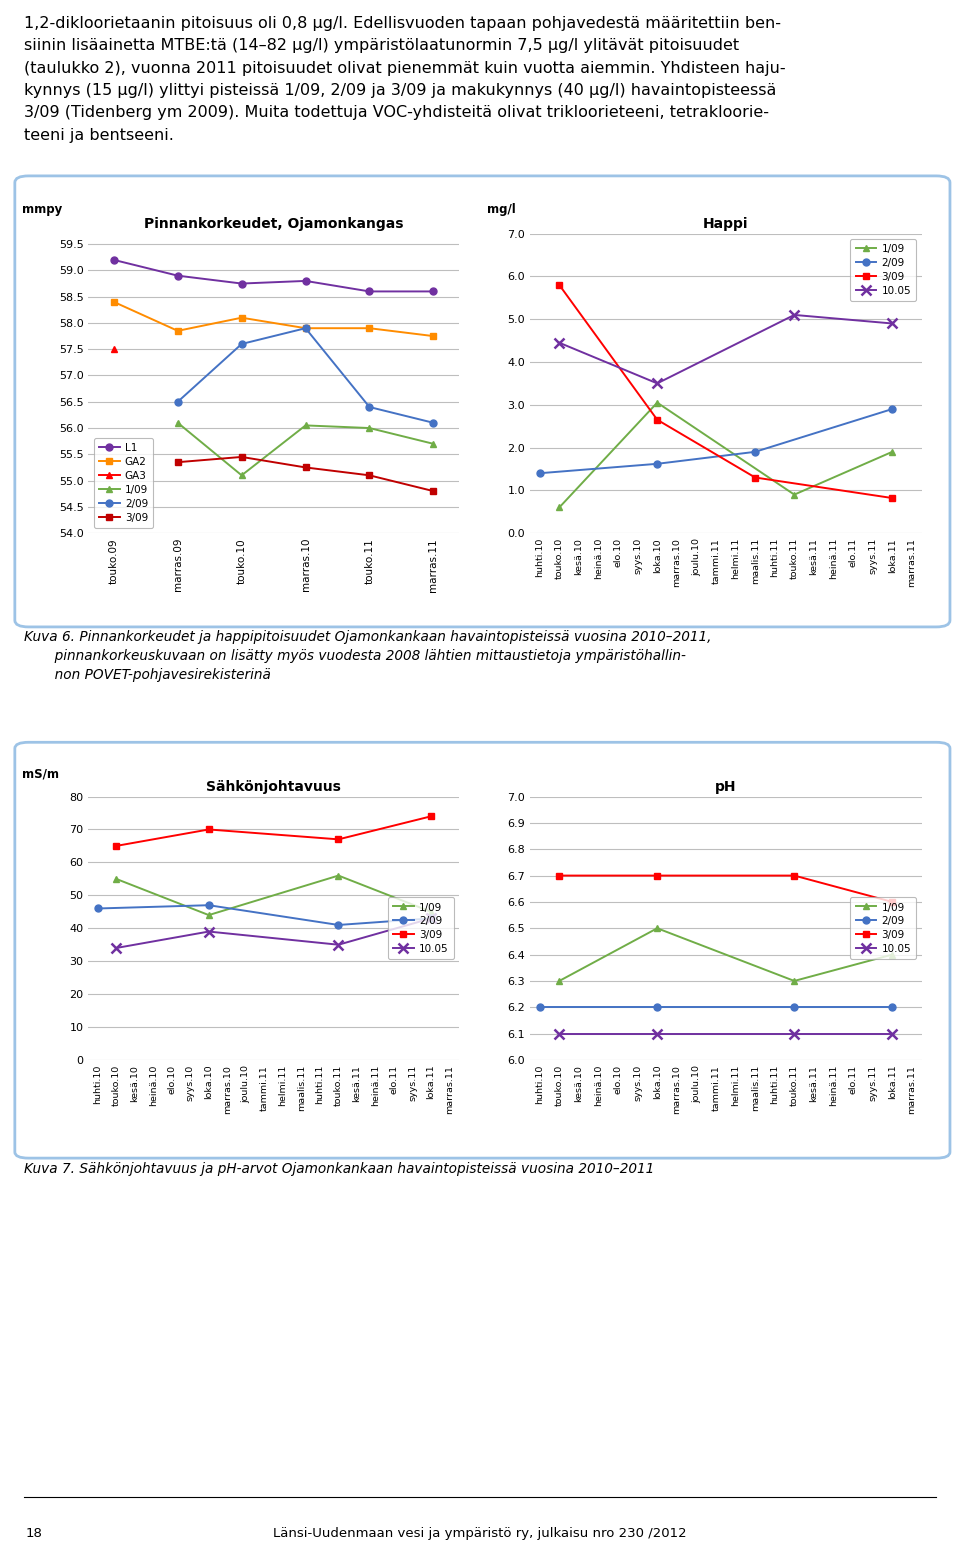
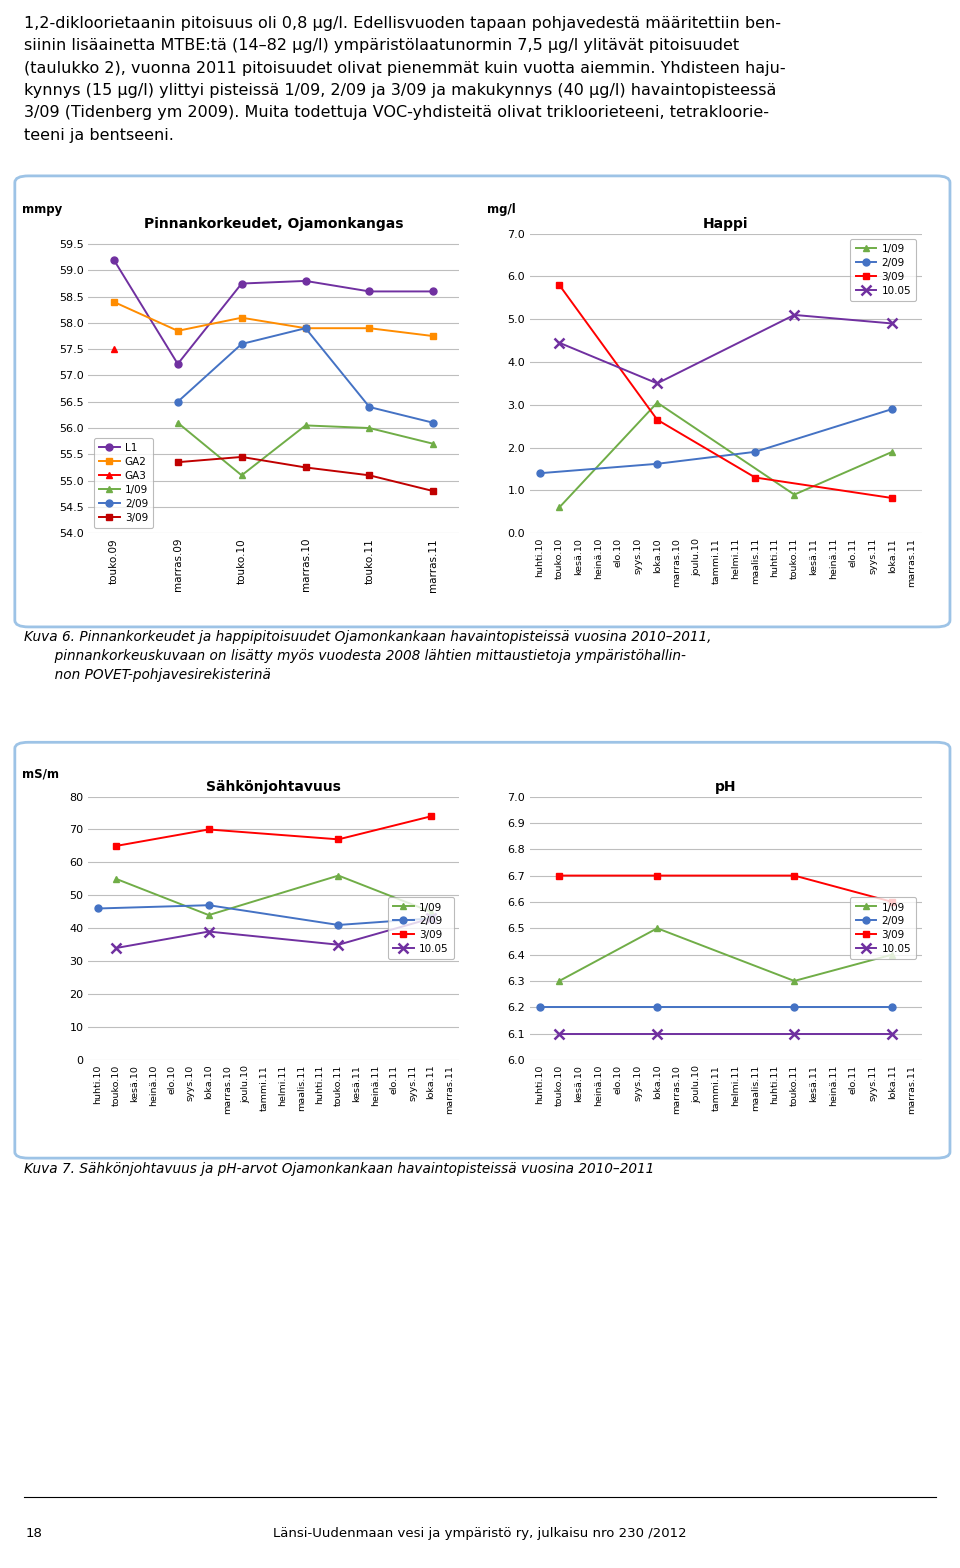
Pinnankorkeudet, Ojamonkangas/L1/marras.09: 58.90 -> 57.22
